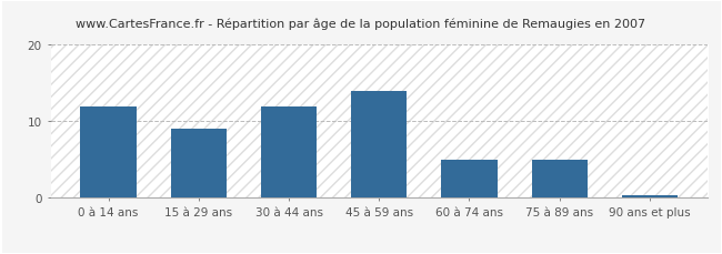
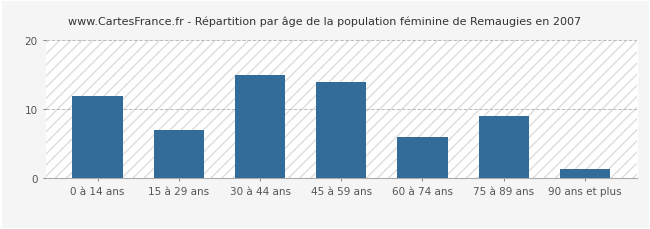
15 à 29 ans: 9.0 -> 7.0
30 à 44 ans: 12.0 -> 15.0
60 à 74 ans: 5.0 -> 6.0
75 à 89 ans: 5.0 -> 9.0
90 ans et plus: 0.3 -> 1.4
